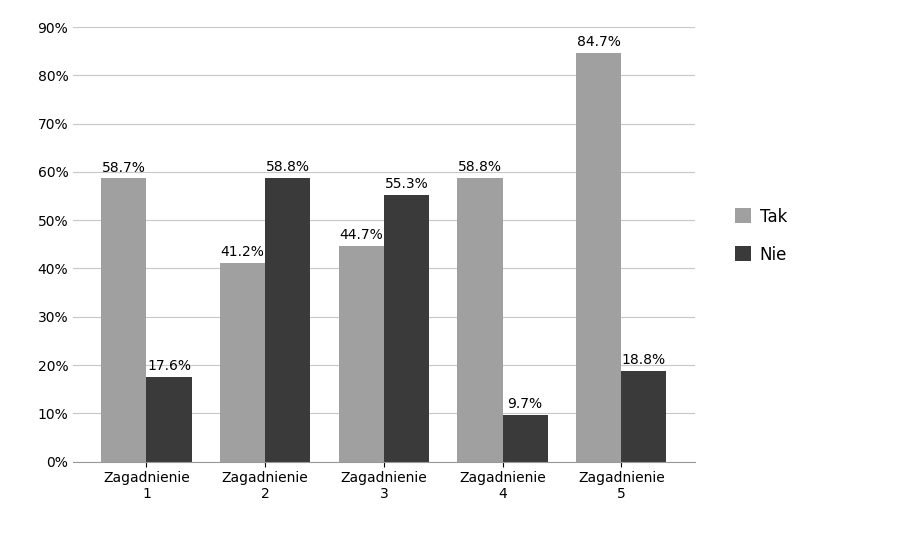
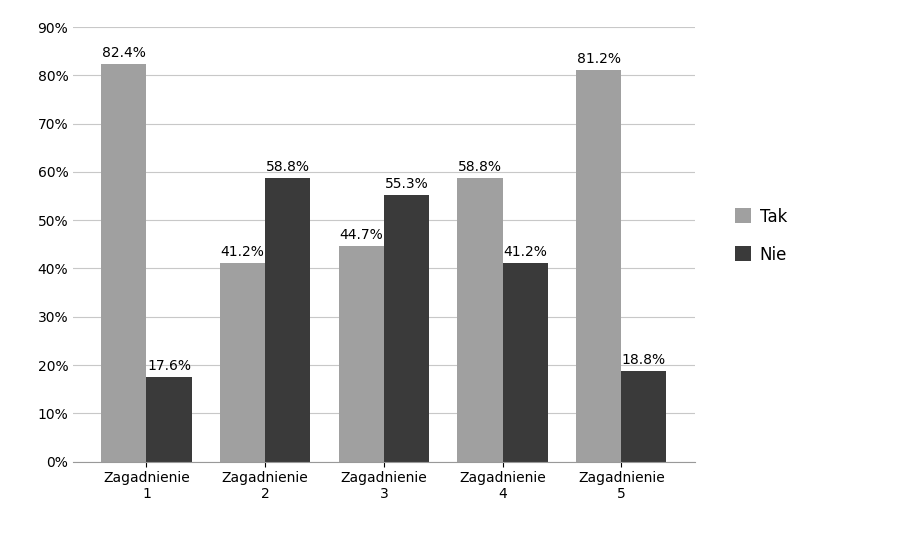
Tak/Zagadnienie 1: 58.7% -> 82.4%
Nie/Zagadnienie 4: 9.7% -> 41.2%
Tak/Zagadnienie 5: 84.7% -> 81.2%
